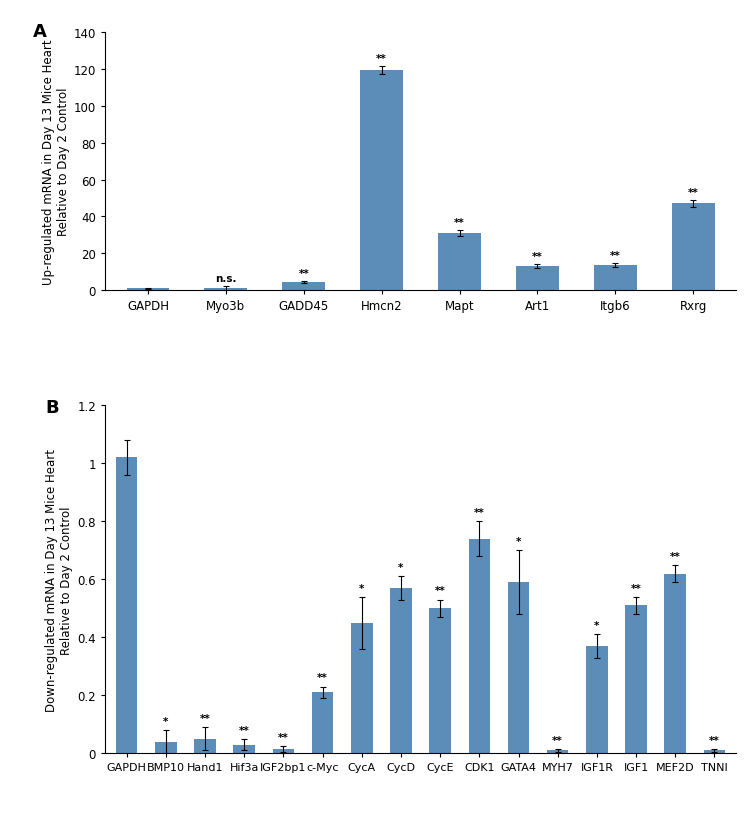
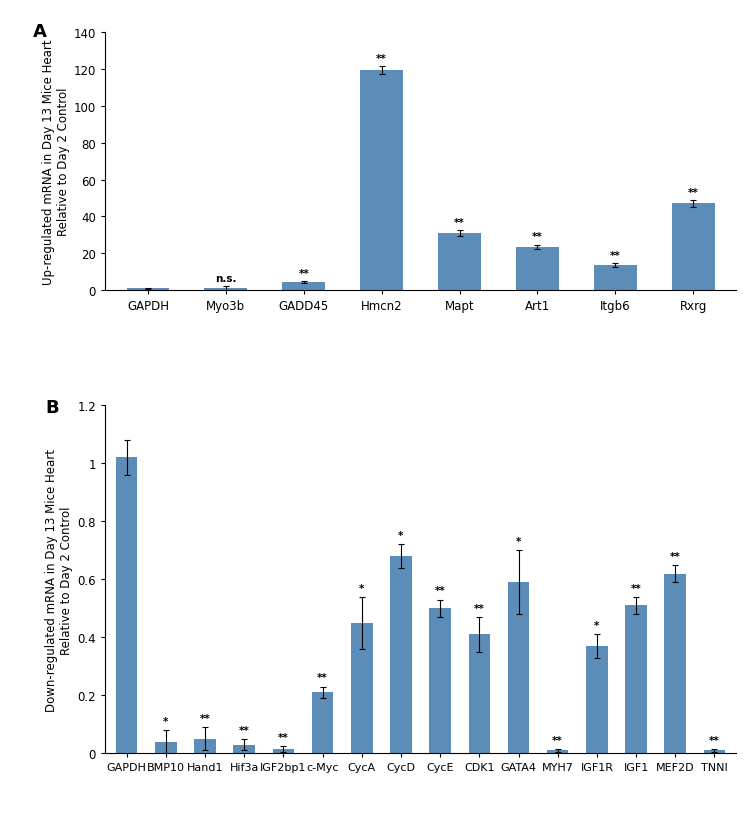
Art1: 13 -> 24
CycD: 0.570 -> 0.680
CDK1: 0.740 -> 0.410
